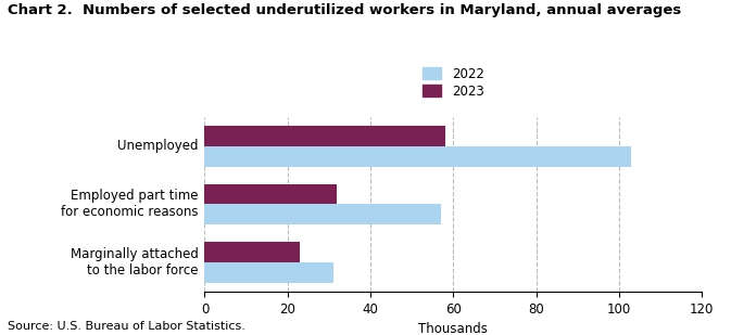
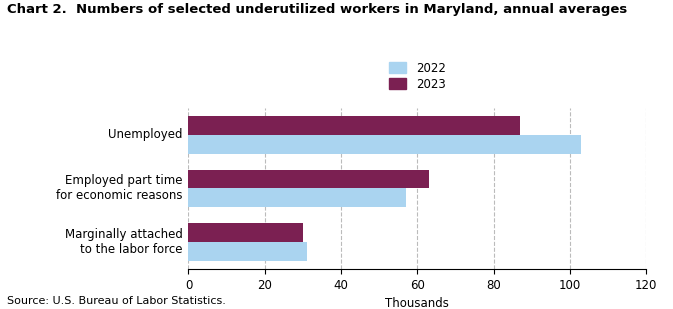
2023/Unemployed: 58 -> 87
2023/Employed part time for economic reasons: 32 -> 63
2023/Marginally attached to the labor force: 23 -> 30
